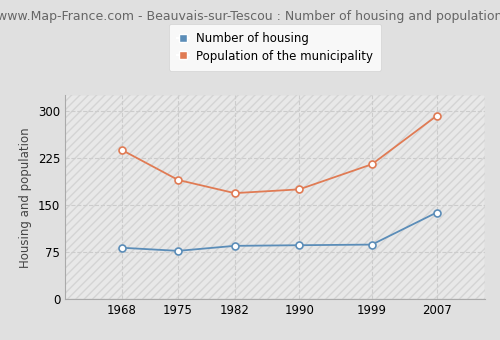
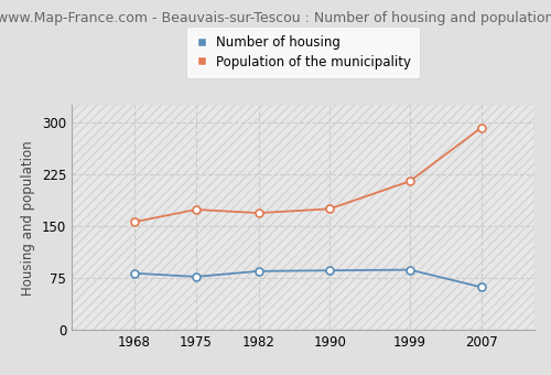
Population of the municipality/1968: 238 -> 156
Population of the municipality/1975: 190 -> 174
Number of housing/2007: 138 -> 62
